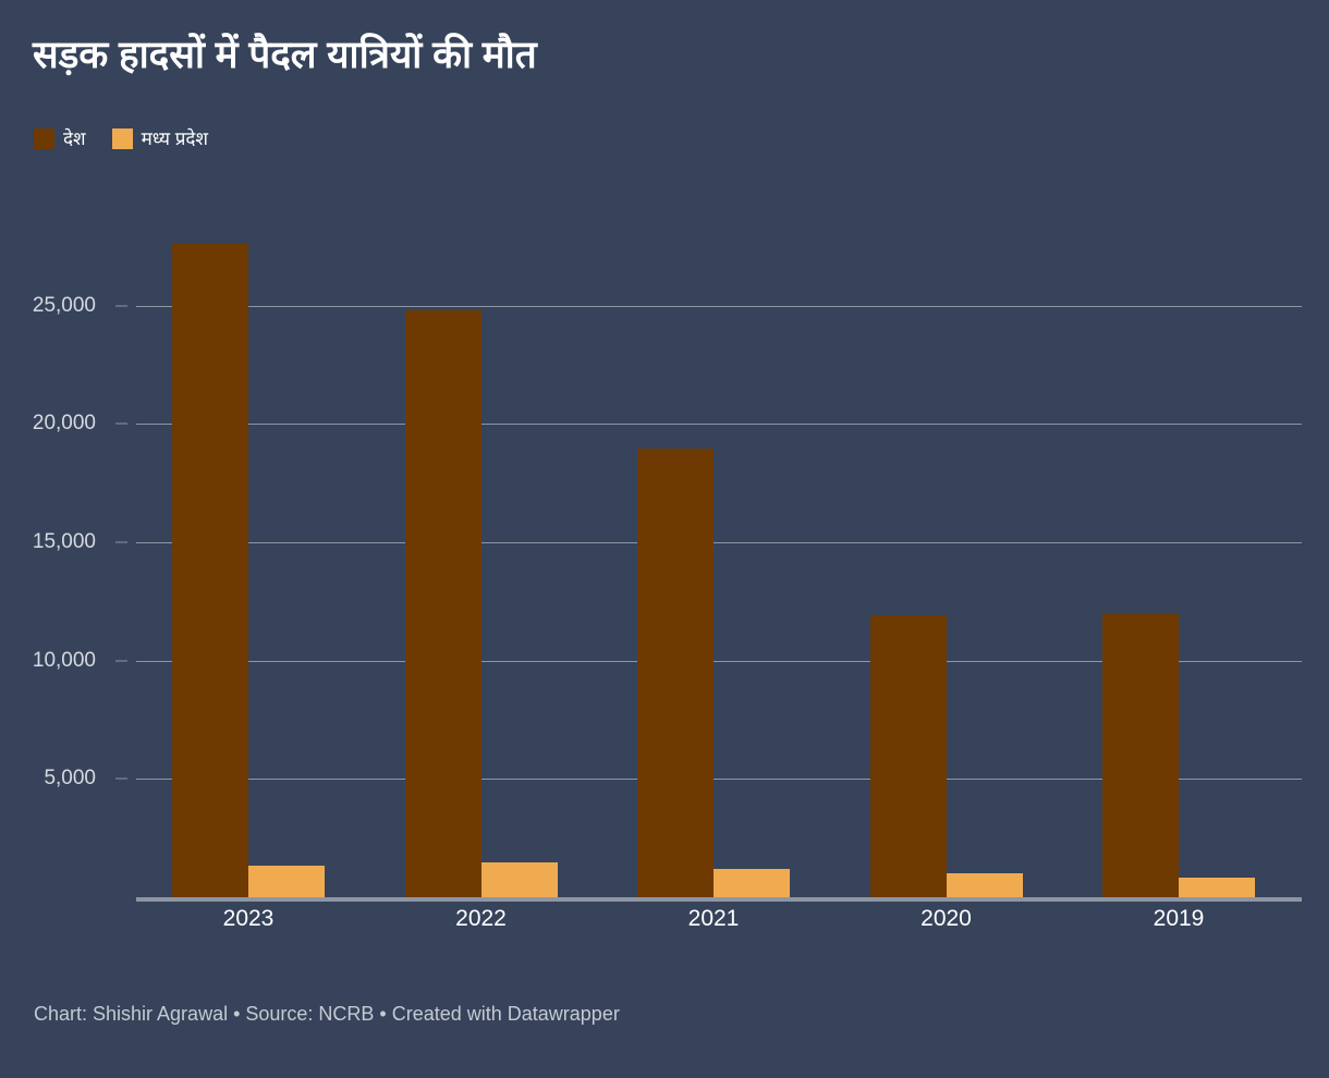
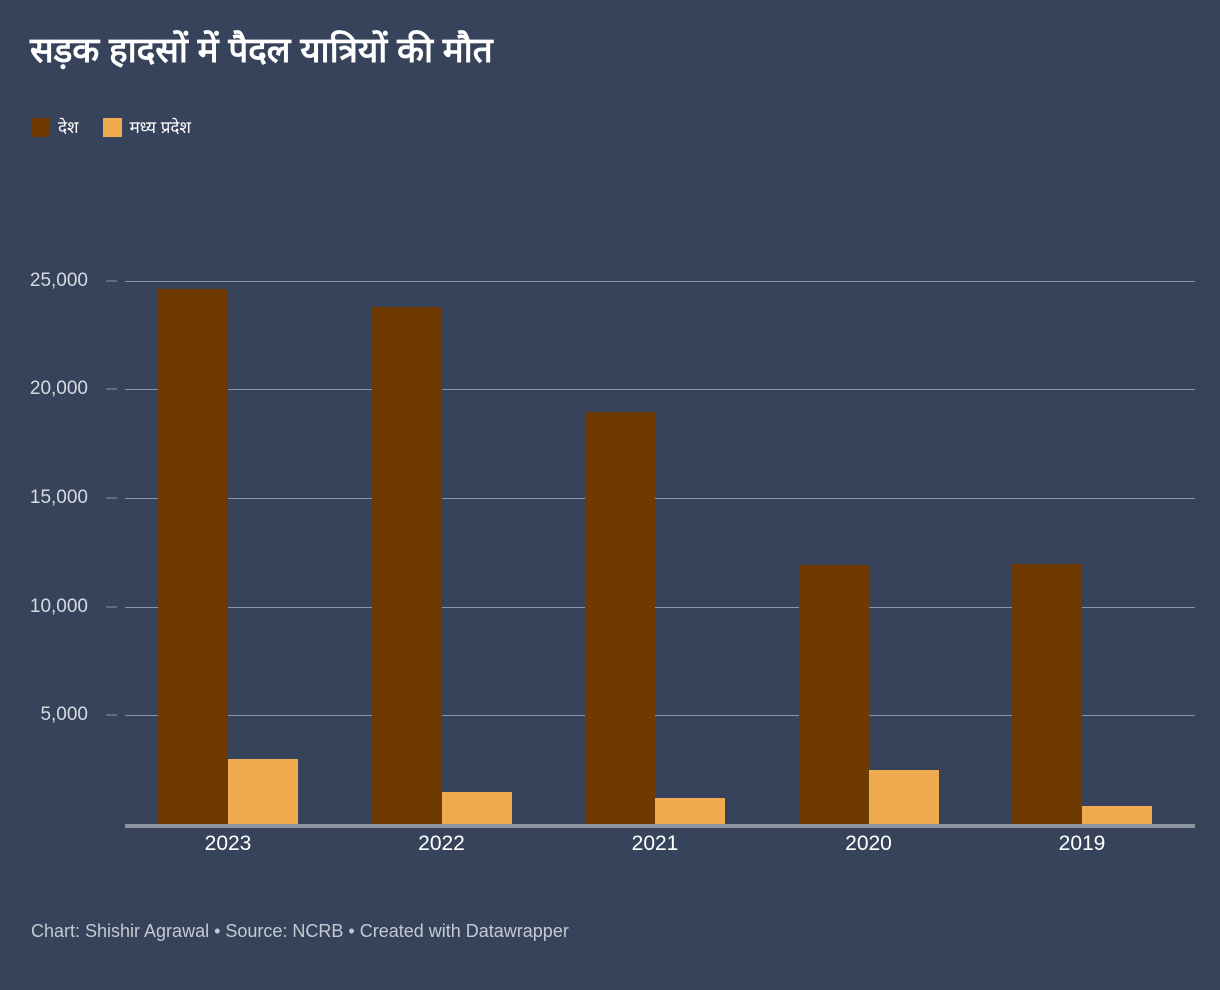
देश/2023: 27600 -> 24600
मध्य प्रदेश/2023: 1300 -> 3000
देश/2022: 24800 -> 23800
मध्य प्रदेश/2020: 1000 -> 2500
